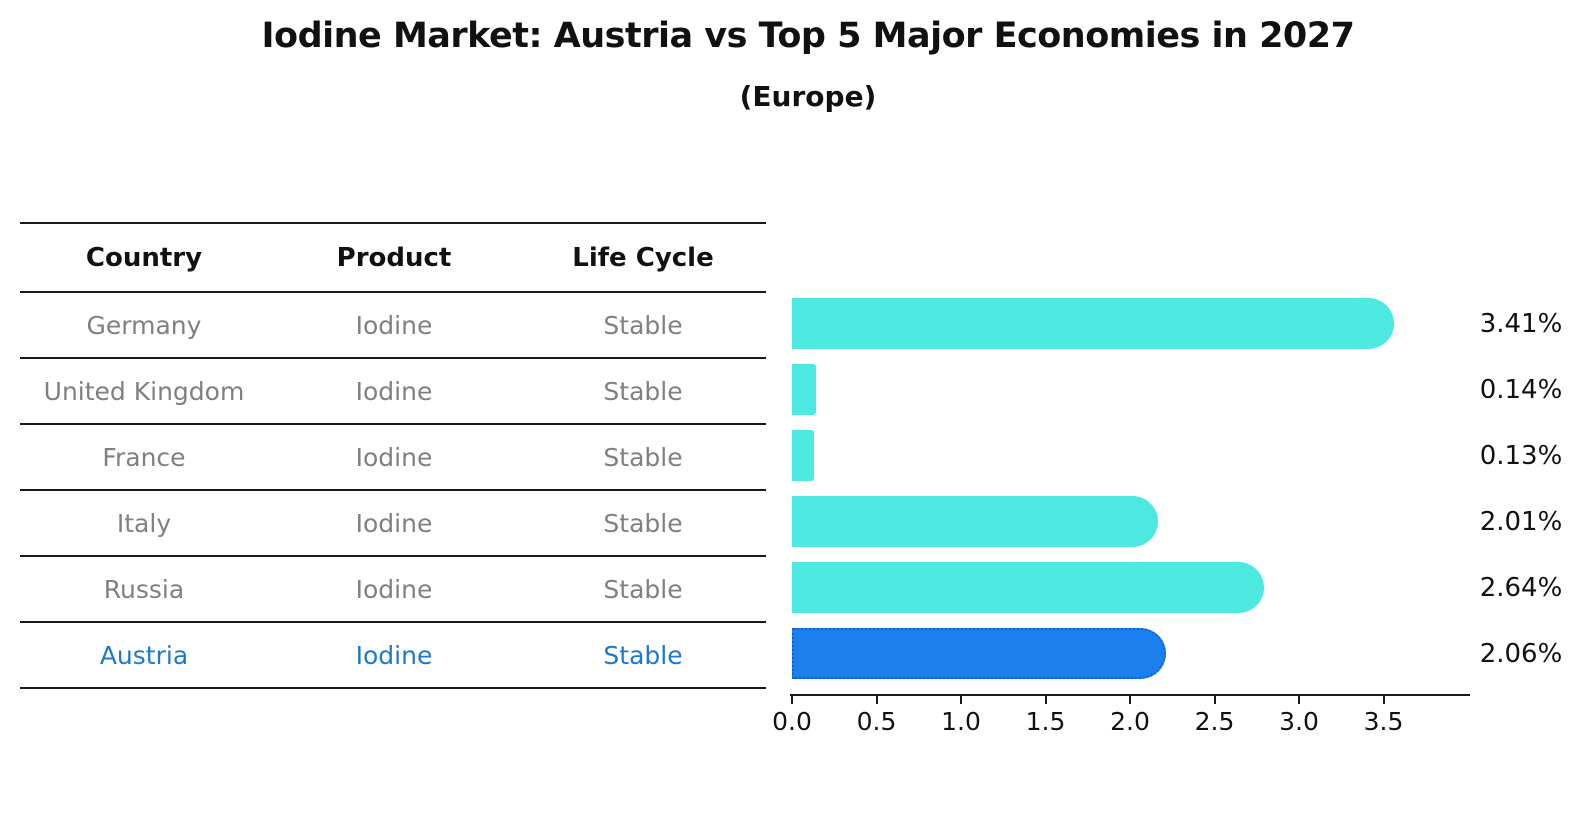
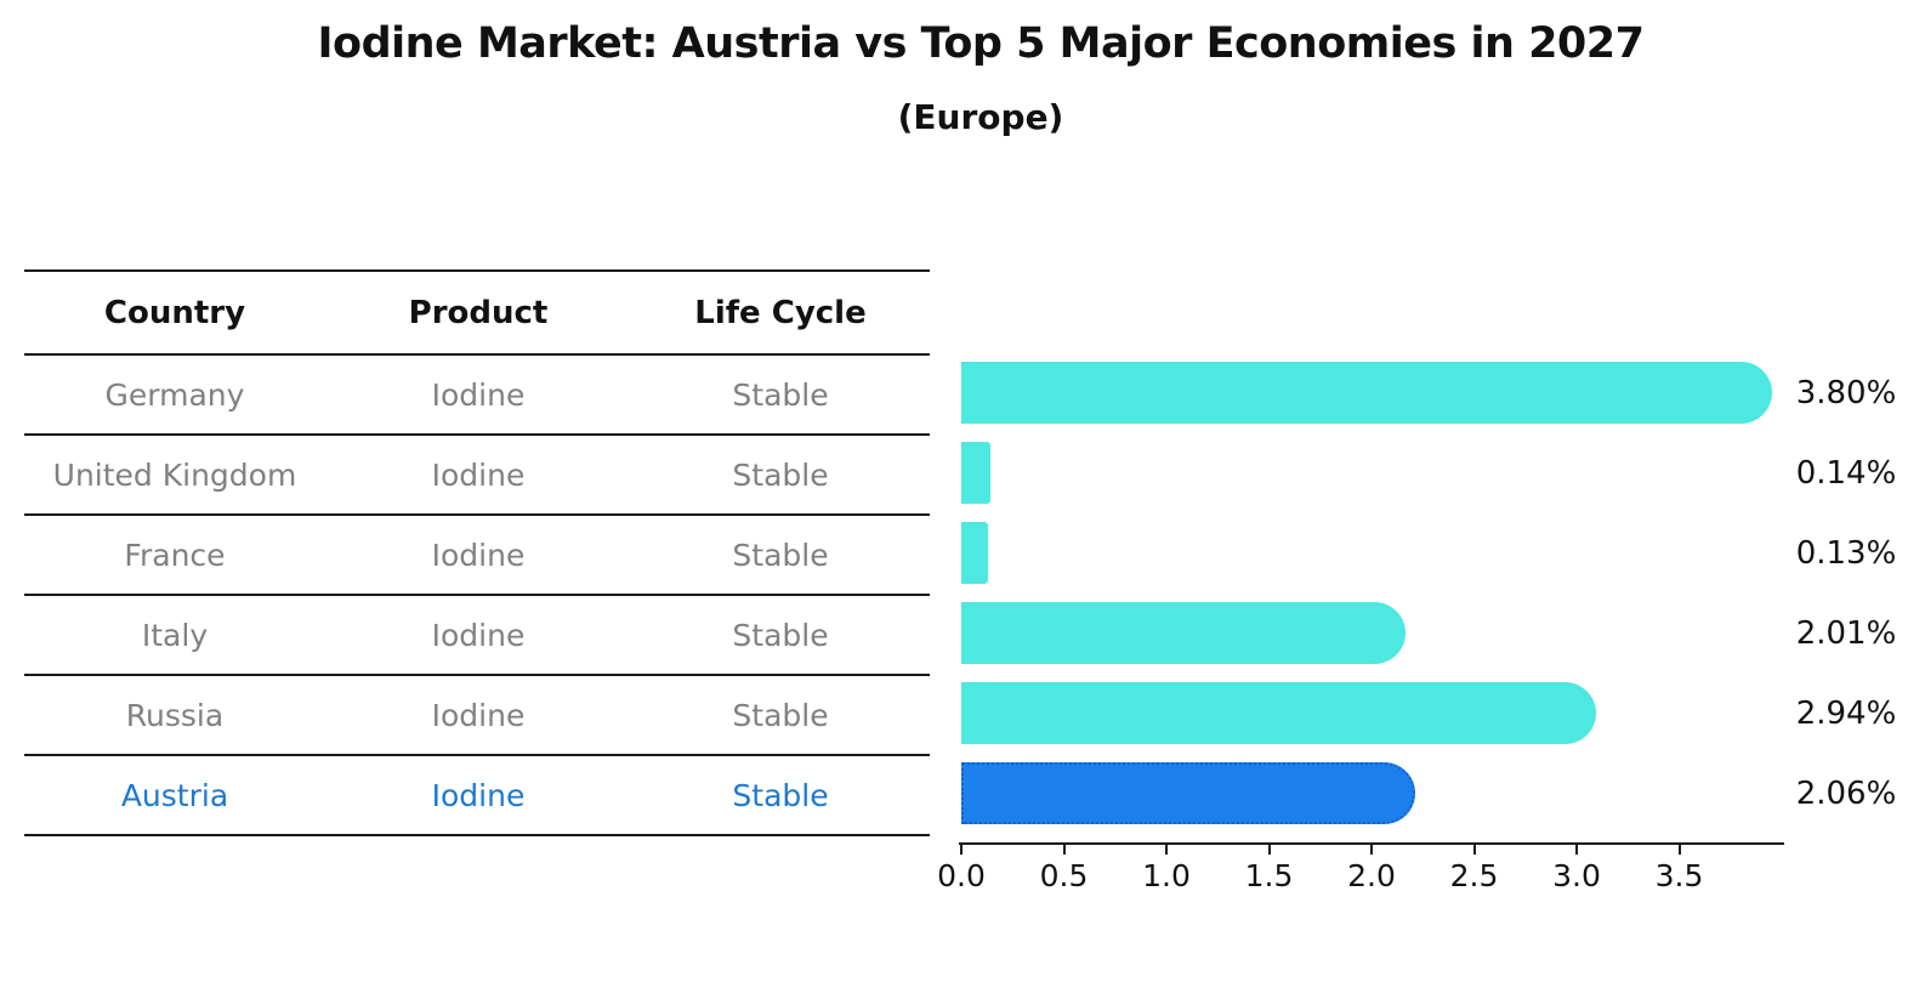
Germany: 3.41% -> 3.80%
Russia: 2.64% -> 2.94%
